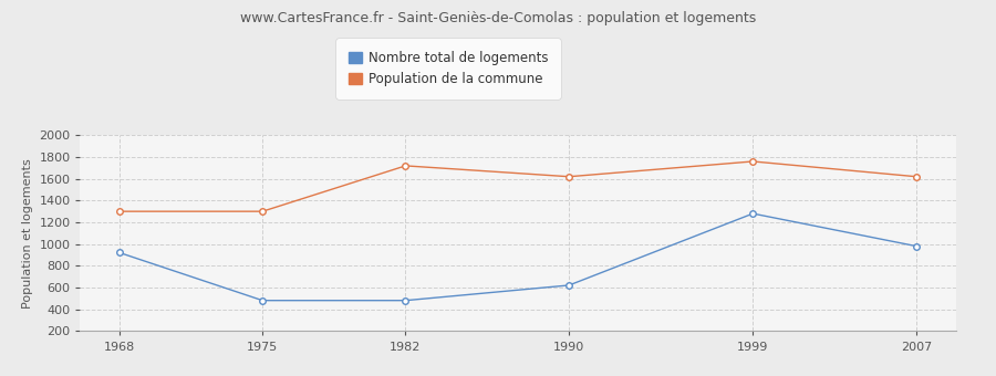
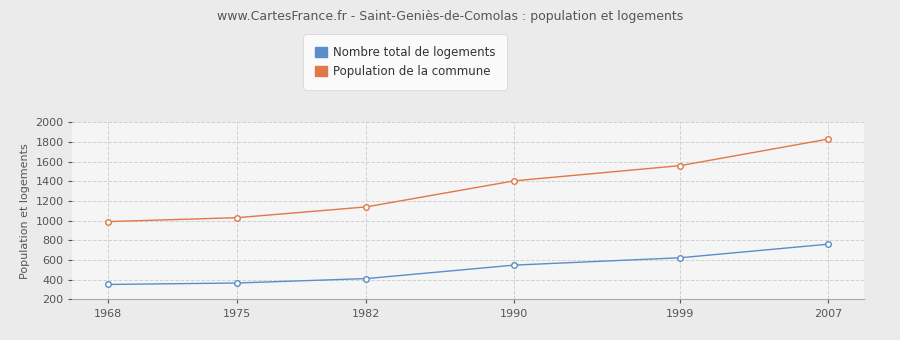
Nombre total de logements/1968: 920 -> 350
Population de la commune/1968: 1300 -> 990
Nombre total de logements/1975: 480 -> 360
Population de la commune/1975: 1300 -> 1030
Nombre total de logements/1982: 480 -> 410
Population de la commune/1982: 1720 -> 1140
Nombre total de logements/1990: 620 -> 550
Population de la commune/1990: 1620 -> 1400
Nombre total de logements/1999: 1280 -> 620
Population de la commune/1999: 1760 -> 1560
Nombre total de logements/2007: 980 -> 760
Population de la commune/2007: 1620 -> 1830
